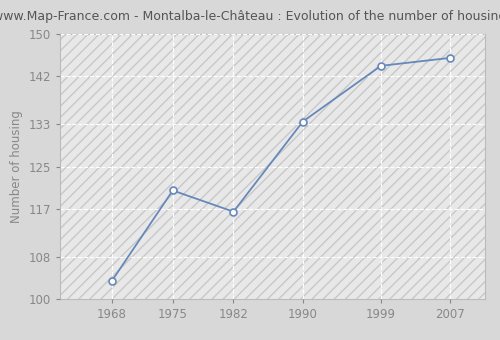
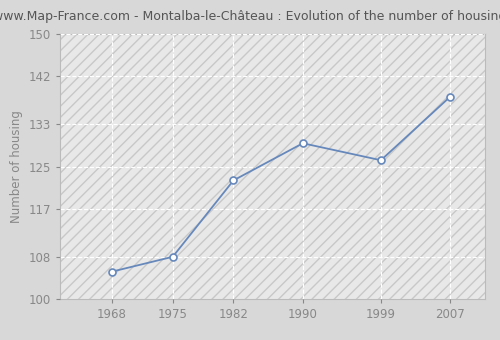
1968: 103.5 -> 105.2
1975: 120.5 -> 108.0
1982: 116.5 -> 122.4
1990: 133.5 -> 129.4
1999: 144.0 -> 126.2
2007: 145.5 -> 138.2
